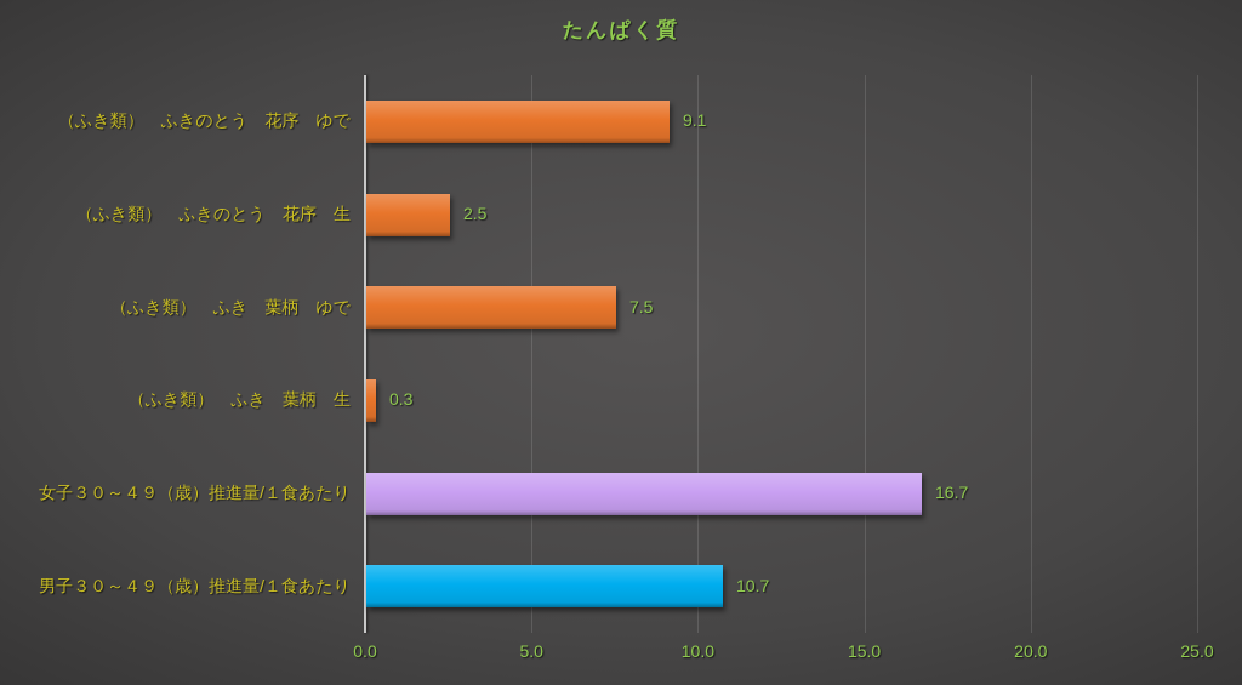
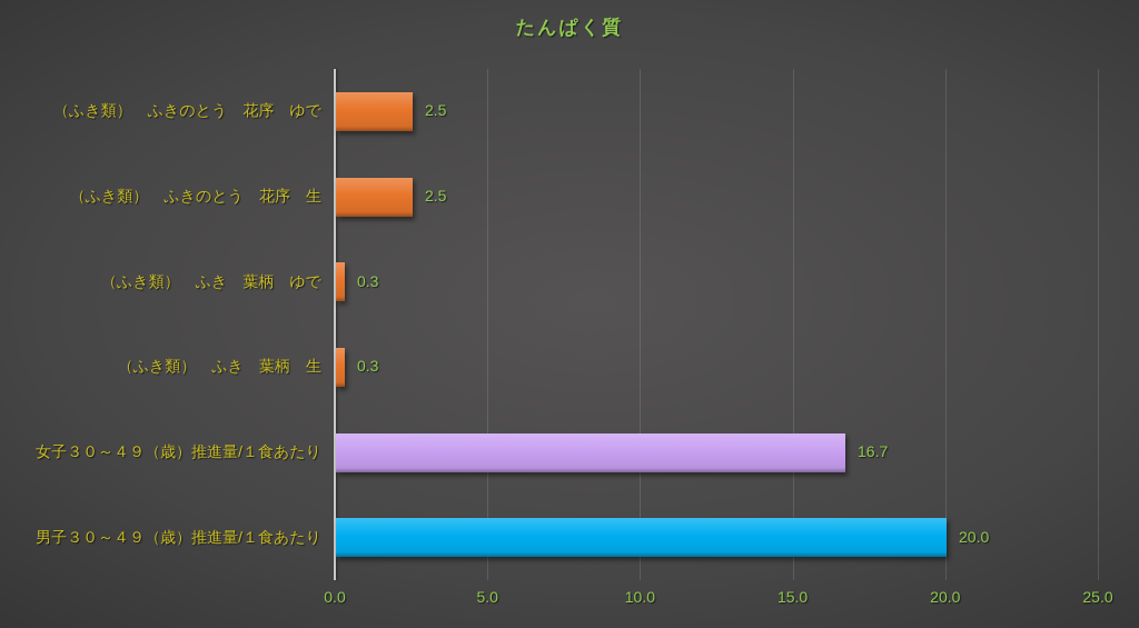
（ふき類） ふきのとう 花序 ゆで: 9.1 -> 2.5
（ふき類） ふき 葉柄 ゆで: 7.5 -> 0.3
男子３０～４９（歳）推進量/１食あたり: 10.7 -> 20.0
